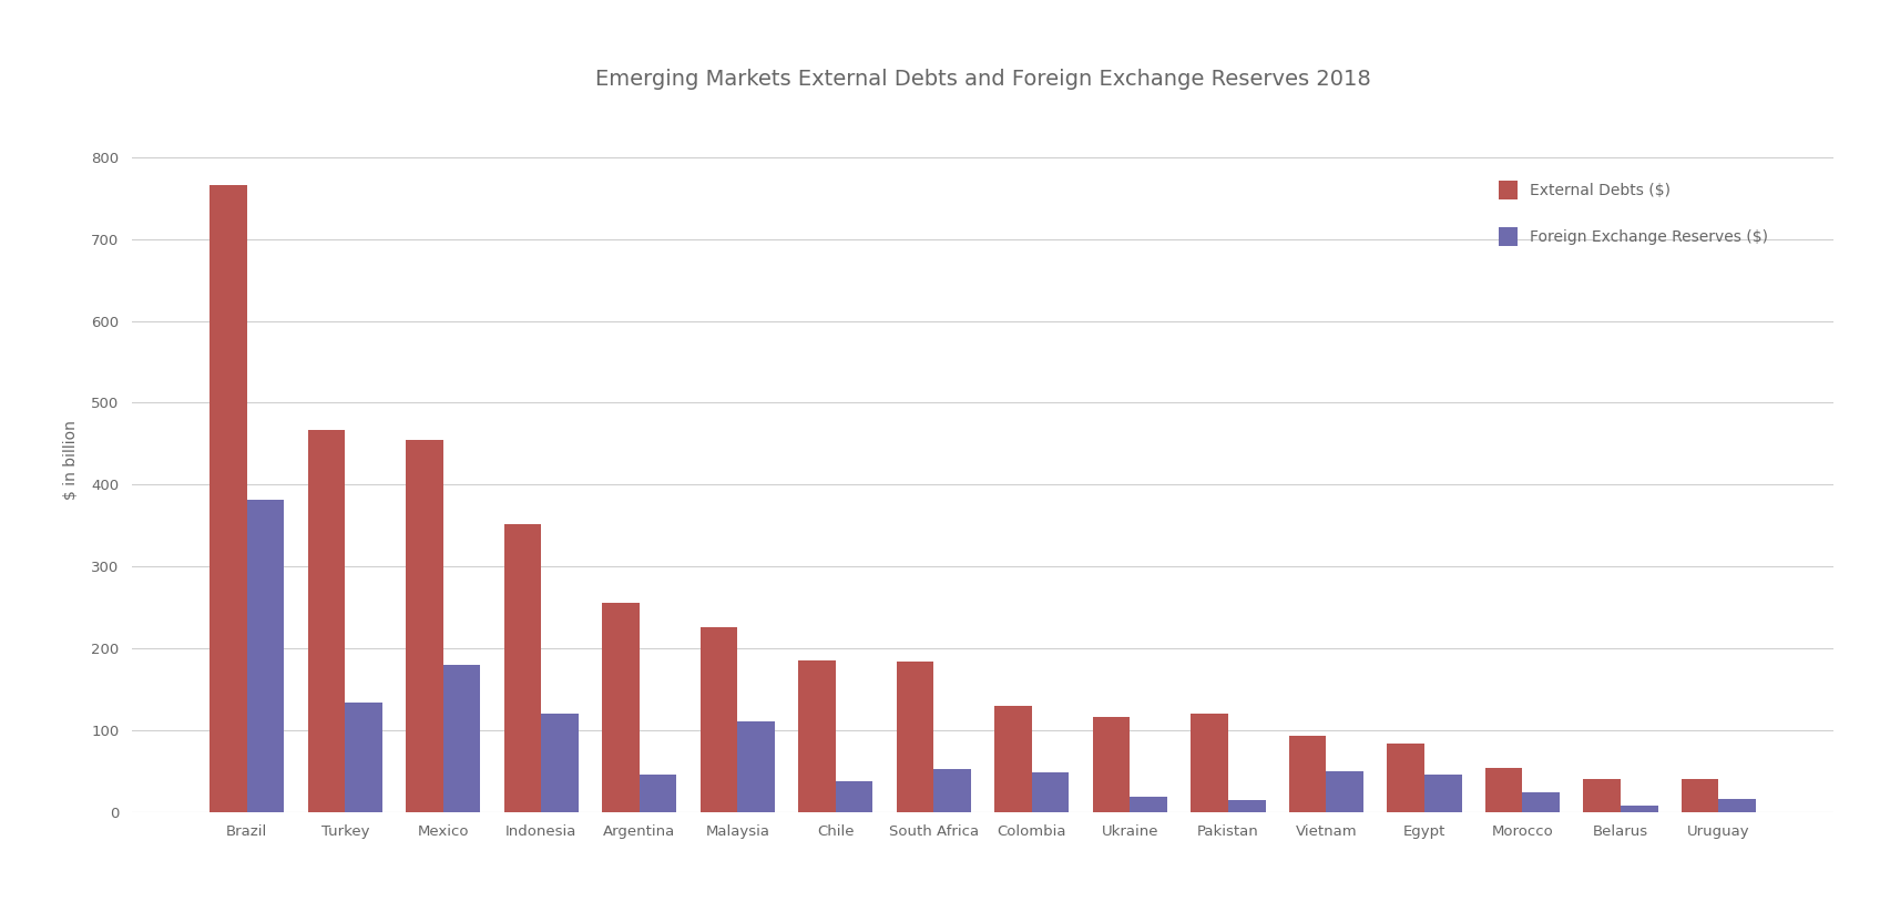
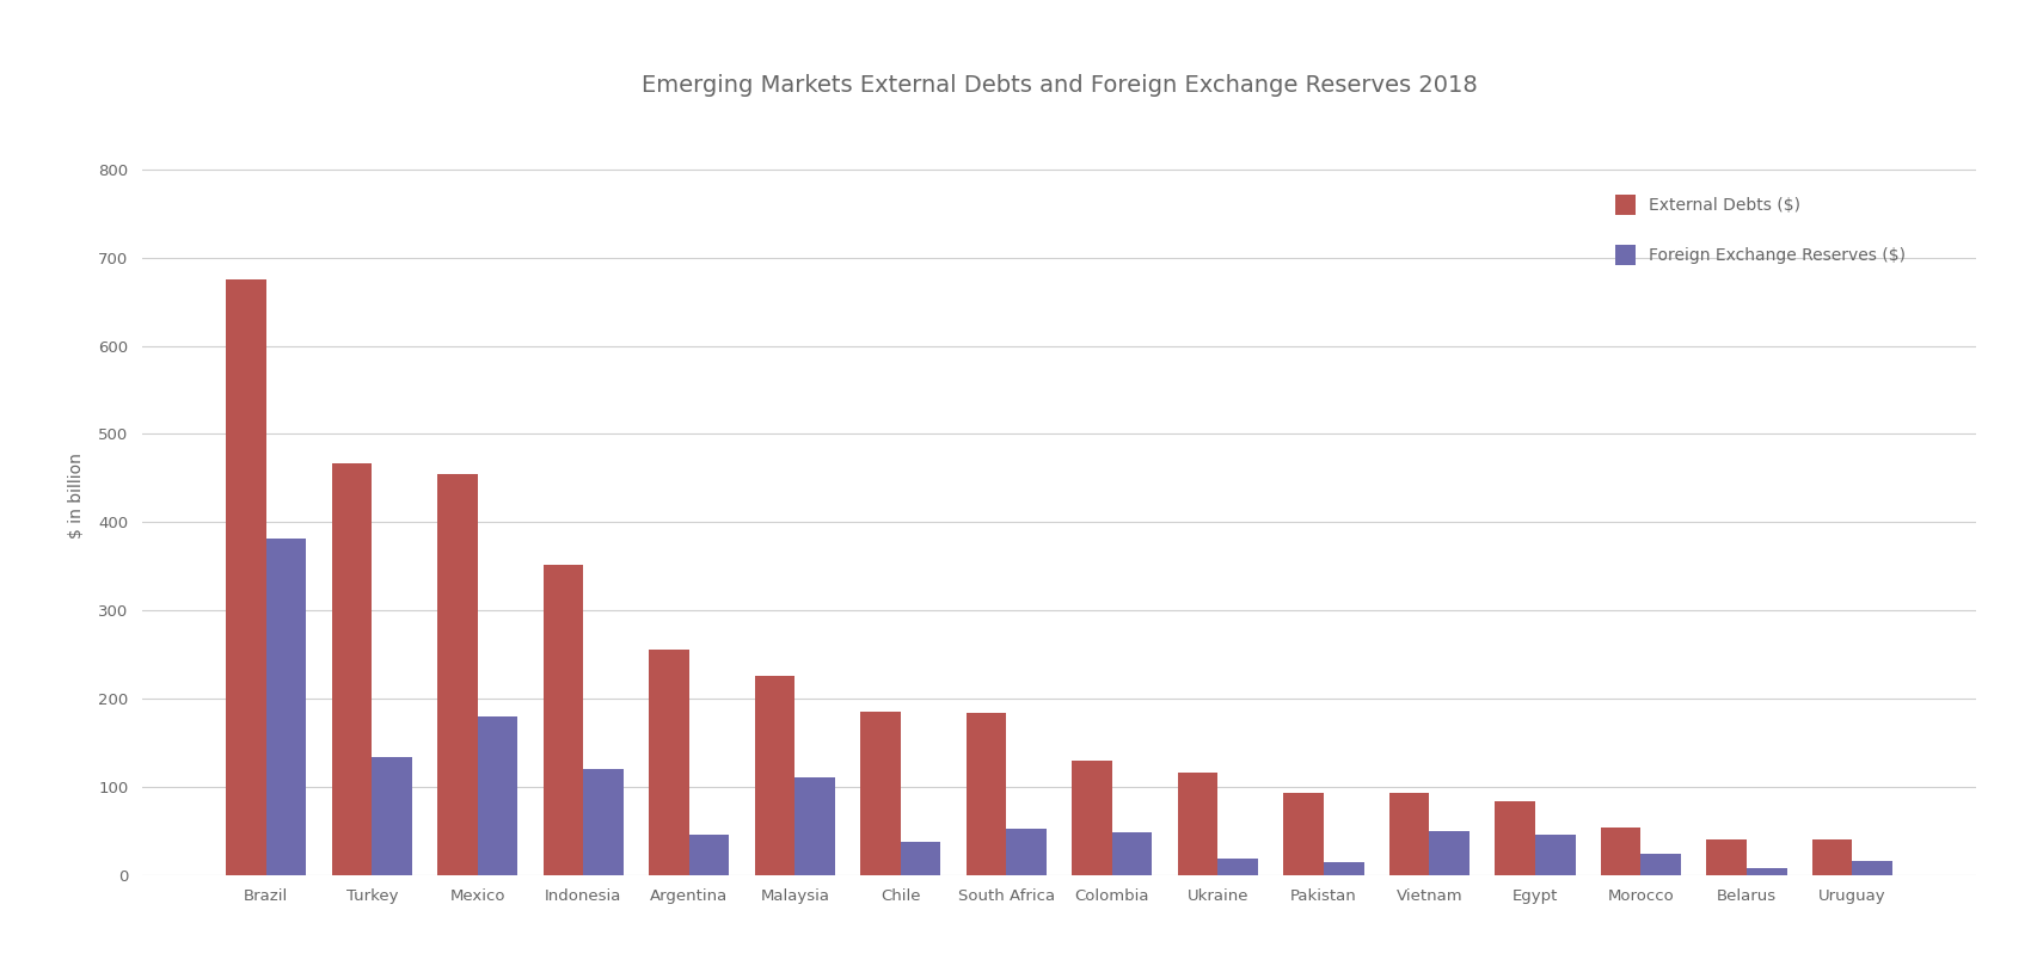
External Debts ($)/Brazil: 766 -> 676
External Debts ($)/Pakistan: 120 -> 93
